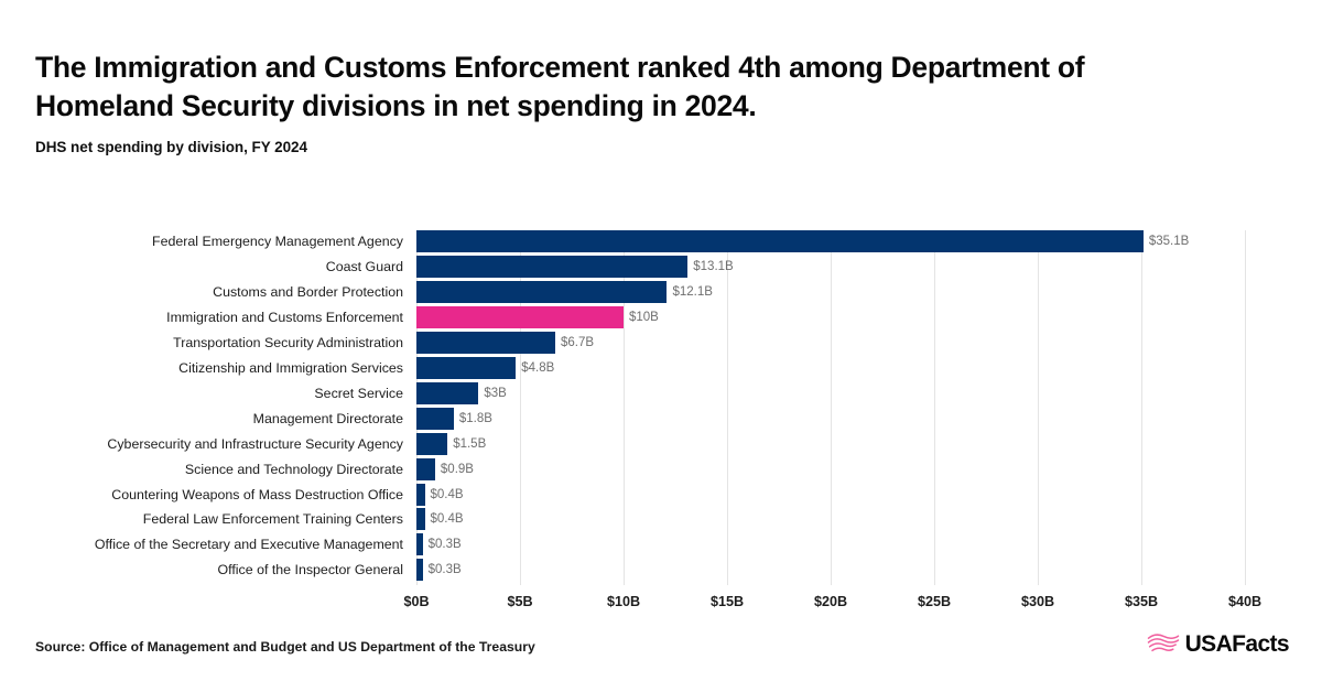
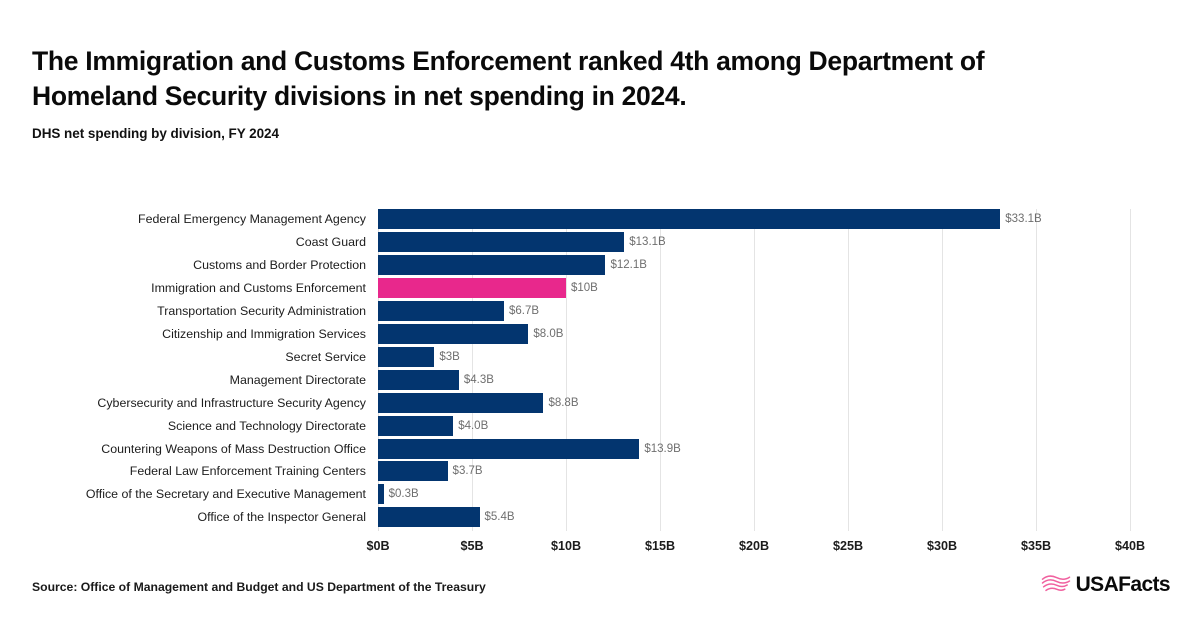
Federal Emergency Management Agency: $35.1B -> $33.1B
Citizenship and Immigration Services: $4.8B -> $8.0B
Management Directorate: $1.8B -> $4.3B
Cybersecurity and Infrastructure Security Agency: $1.5B -> $8.8B
Science and Technology Directorate: $0.9B -> $4.0B
Countering Weapons of Mass Destruction Office: $0.4B -> $13.9B
Federal Law Enforcement Training Centers: $0.4B -> $3.7B
Office of the Inspector General: $0.3B -> $5.4B
